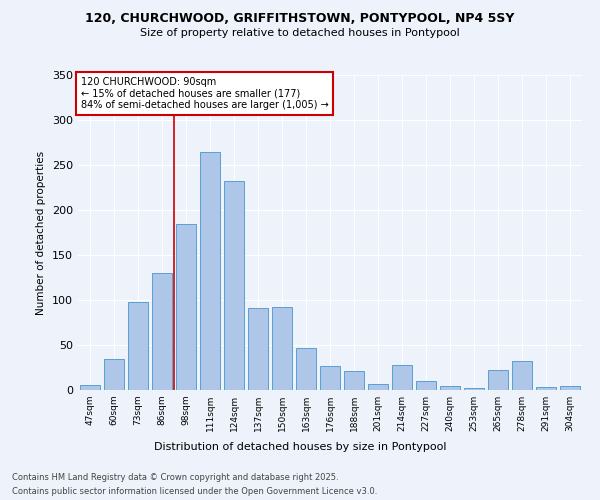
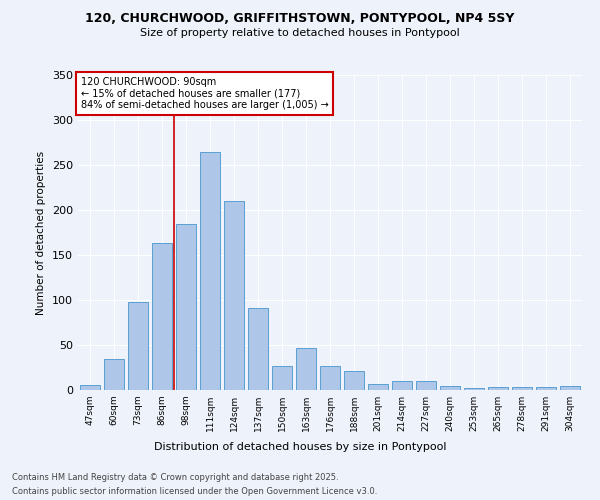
86sqm: 130 -> 163
124sqm: 232 -> 210
150sqm: 92 -> 27
214sqm: 28 -> 10
265sqm: 22 -> 3
278sqm: 32 -> 3
